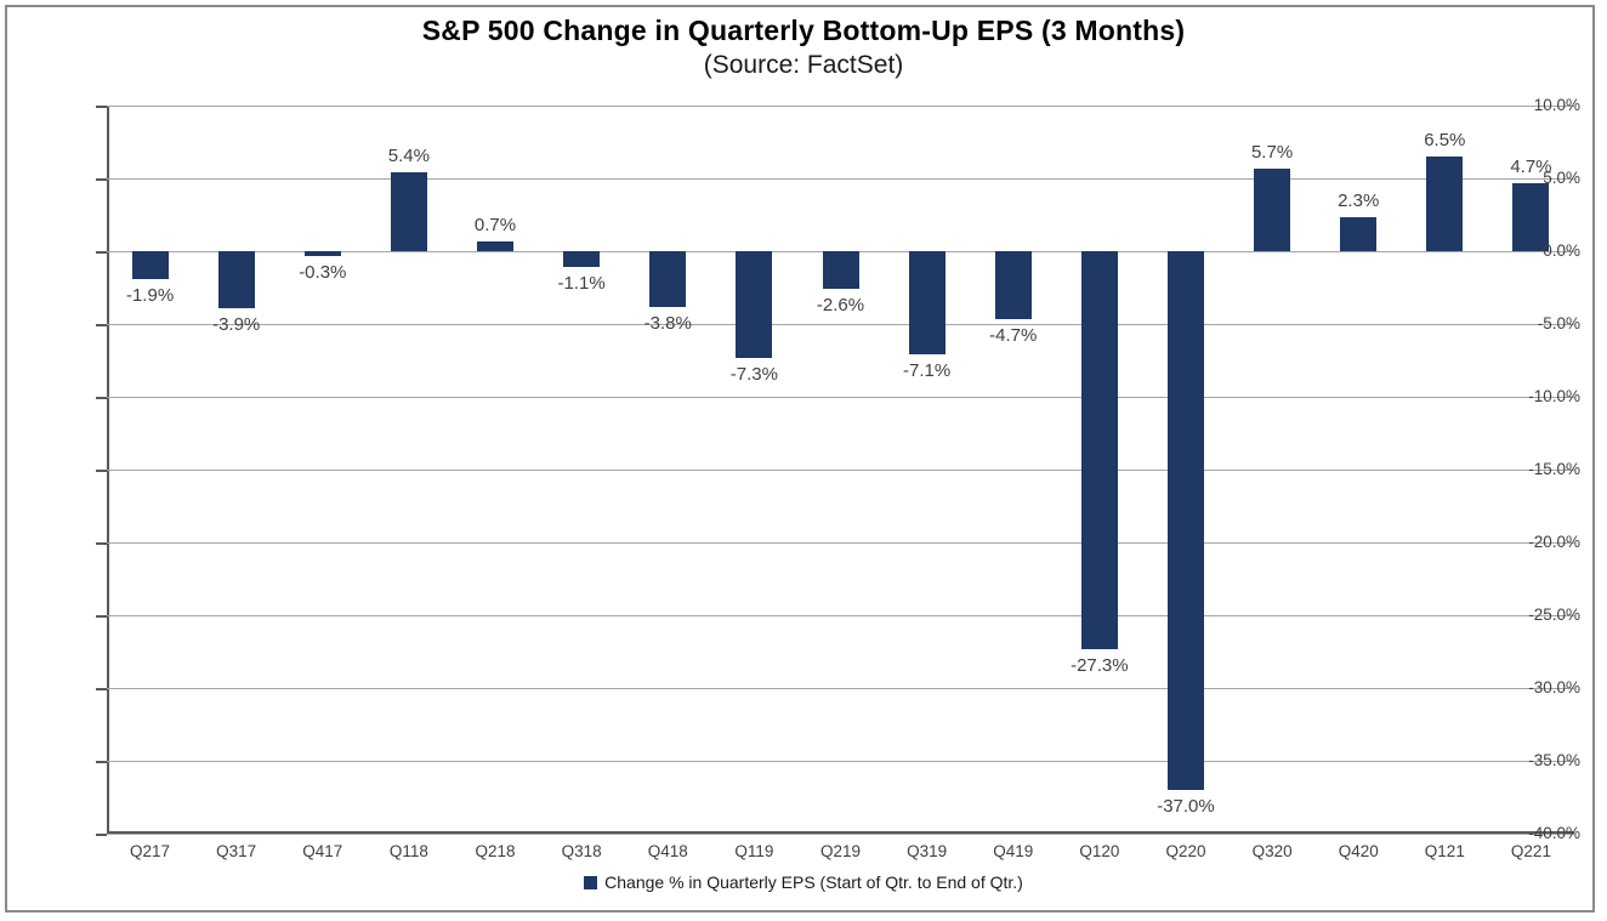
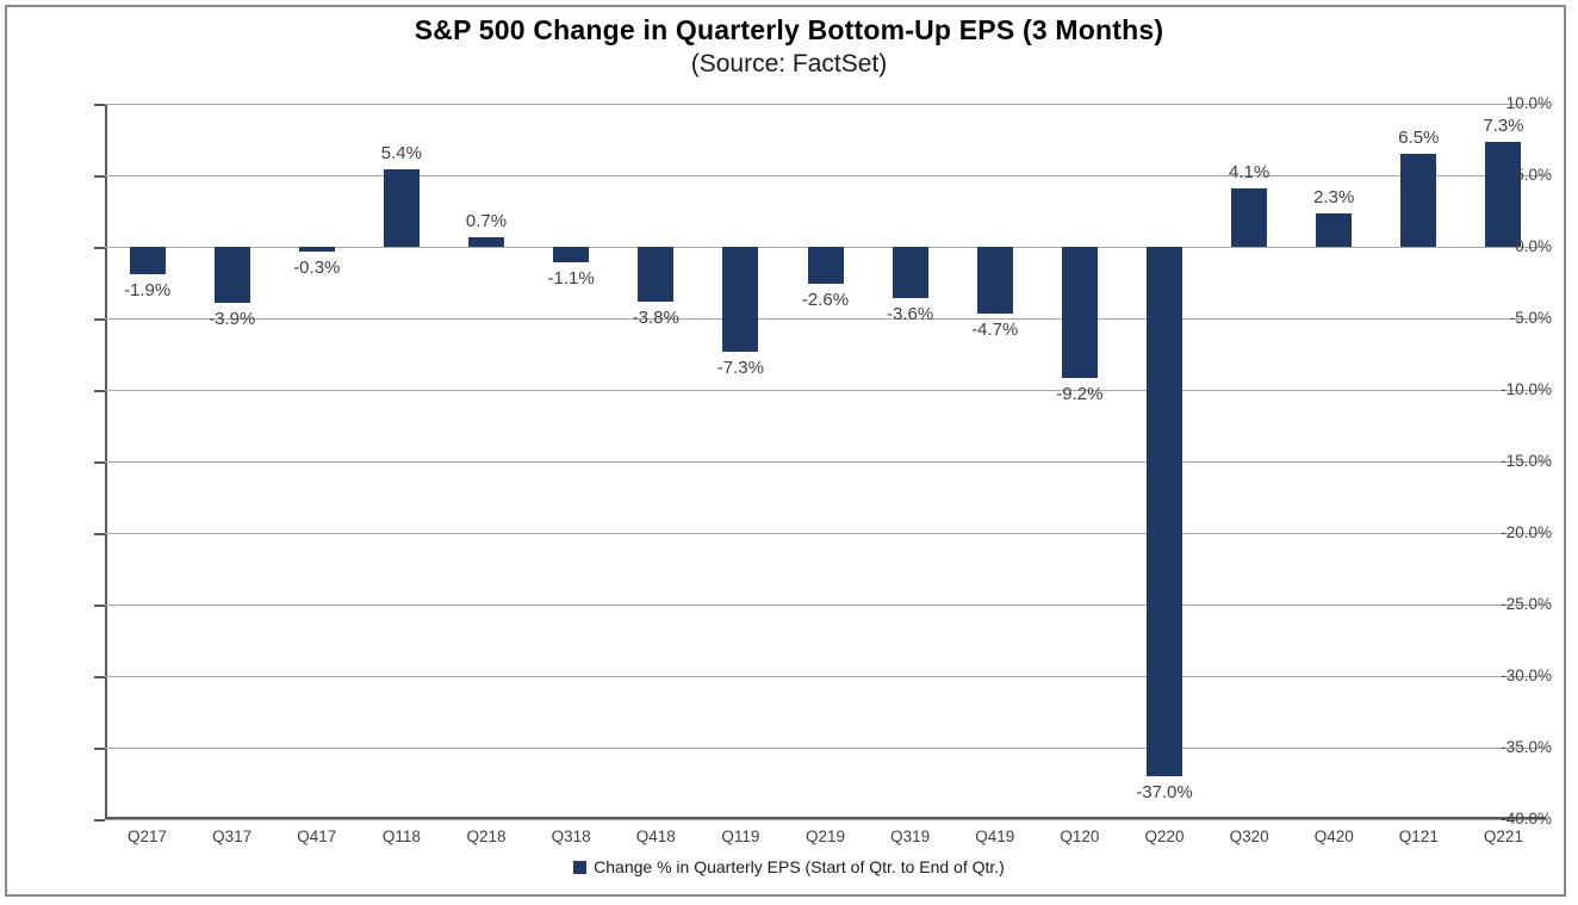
Q319: -7.1% -> -3.6%
Q120: -27.3% -> -9.2%
Q320: 5.7% -> 4.1%
Q221: 4.7% -> 7.3%
